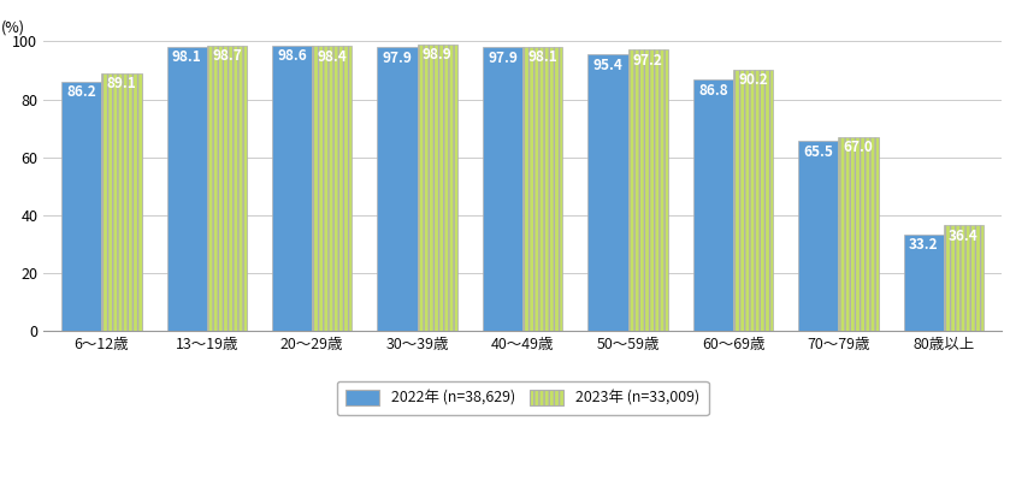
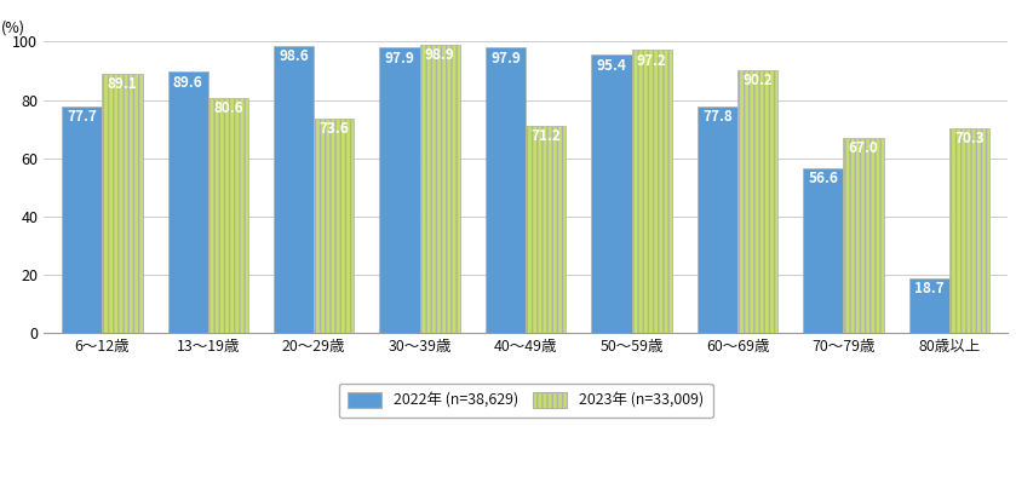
2022年 (n=38,629)/6～12歳: 86.2 -> 77.7
2022年 (n=38,629)/13～19歳: 98.1 -> 89.6
2023年 (n=33,009)/13～19歳: 98.7 -> 80.6
2023年 (n=33,009)/20～29歳: 98.4 -> 73.6
2023年 (n=33,009)/40～49歳: 98.1 -> 71.2
2022年 (n=38,629)/60～69歳: 86.8 -> 77.8
2022年 (n=38,629)/70～79歳: 65.5 -> 56.6
2022年 (n=38,629)/80歳以上: 33.2 -> 18.7
2023年 (n=33,009)/80歳以上: 36.4 -> 70.3
